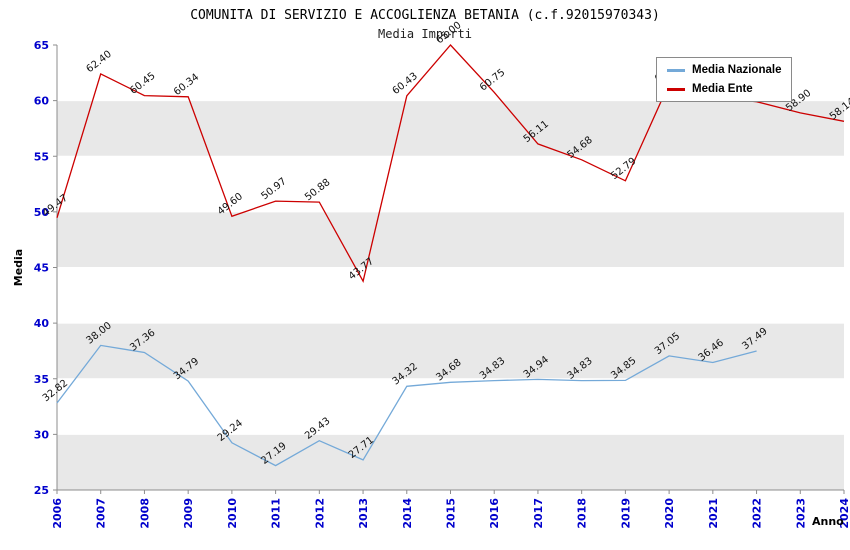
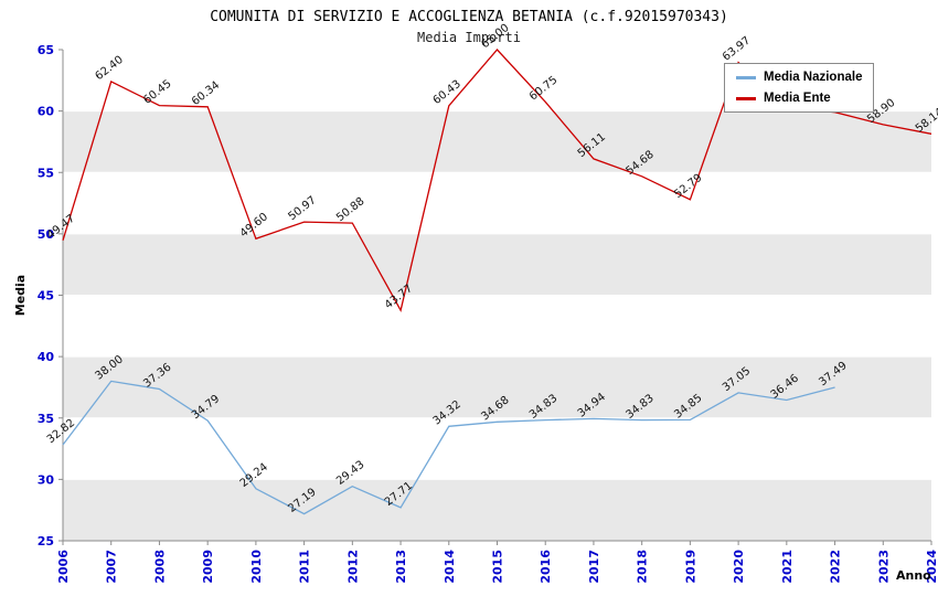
Media Ente/2020: 61.53 -> 63.97
